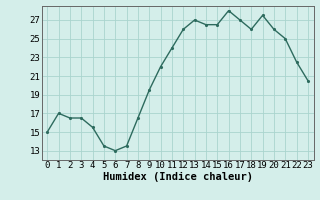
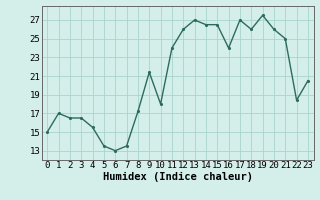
8: 16.5 -> 17.2
9: 19.5 -> 21.4
10: 22.0 -> 18.0
16: 28.0 -> 24.0
22: 22.5 -> 18.4
